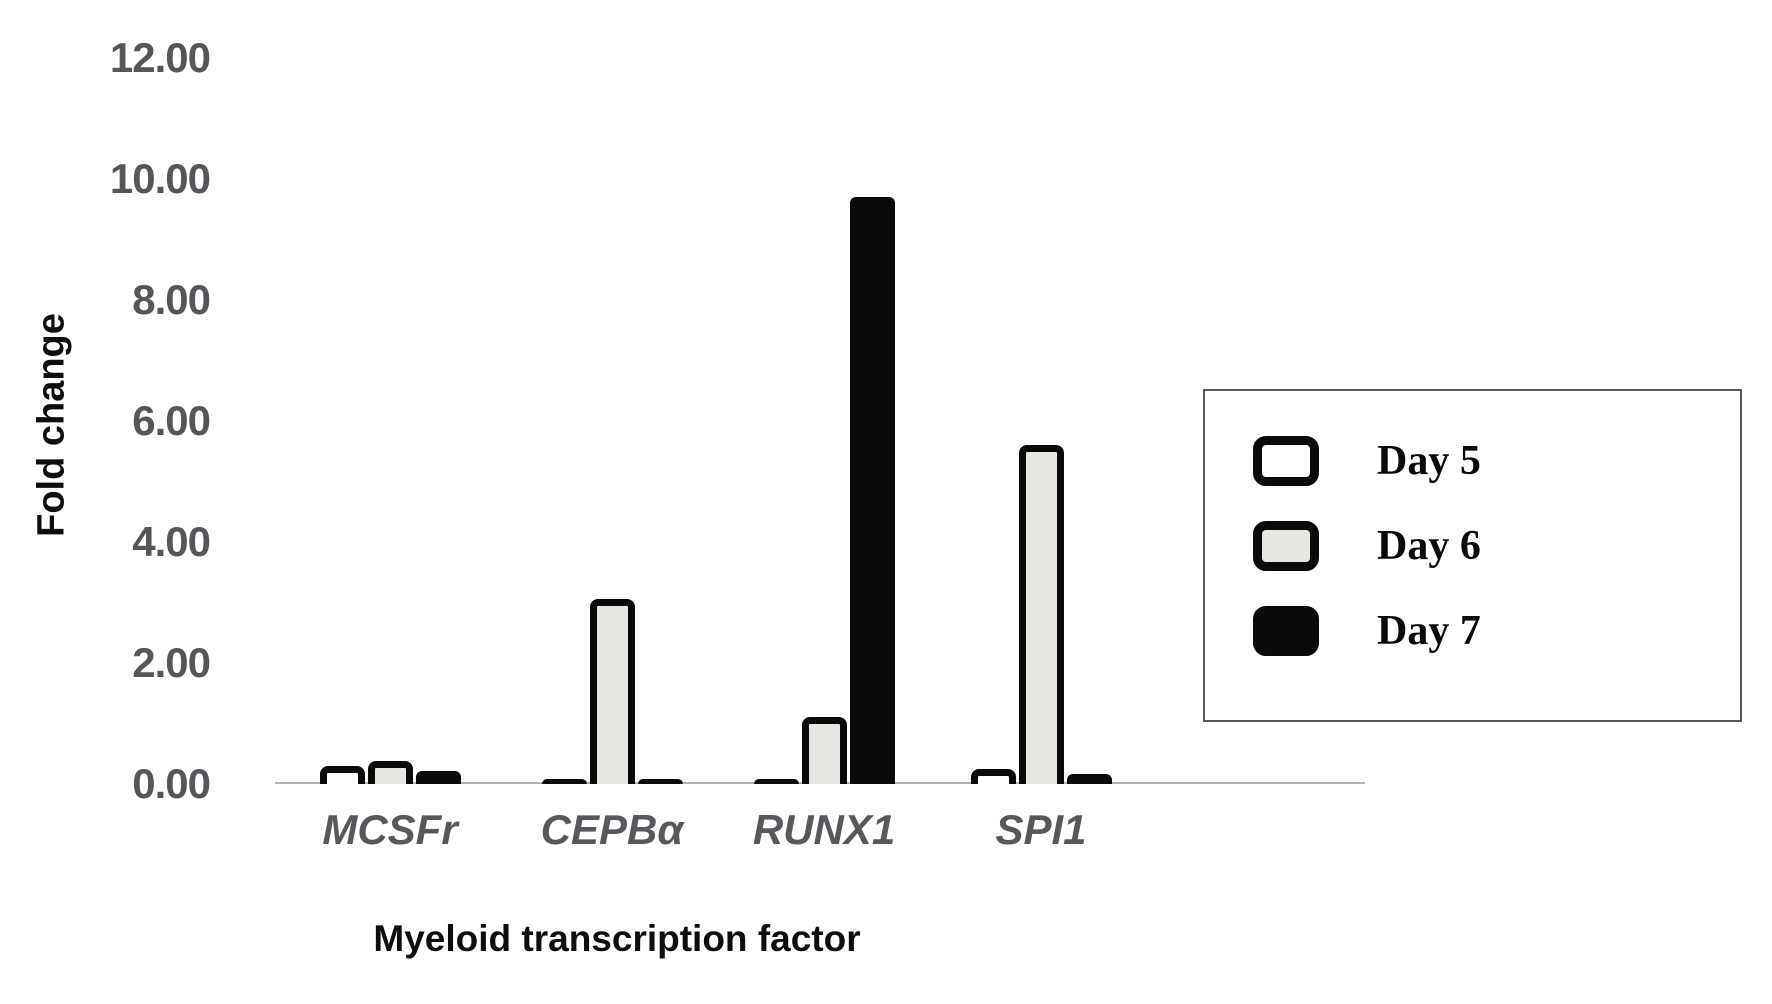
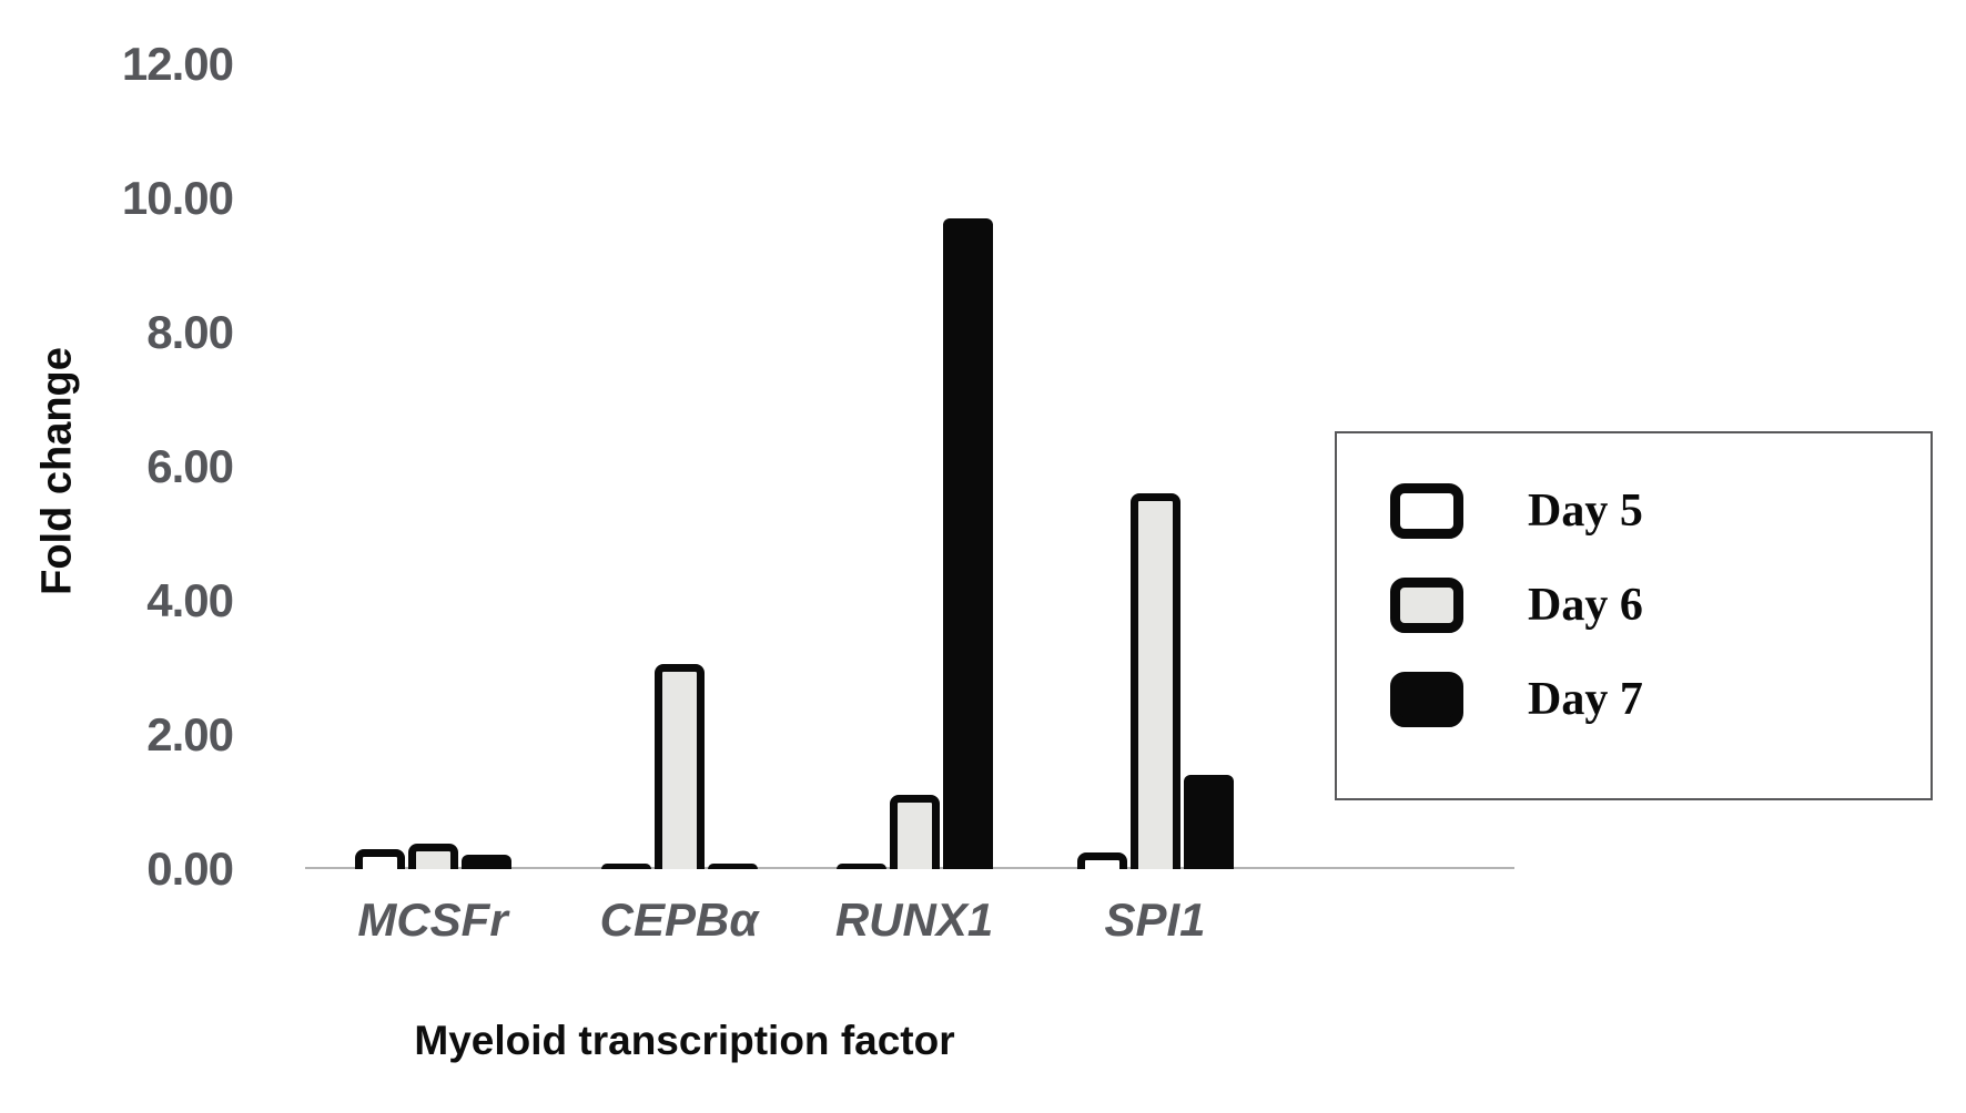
Day 7/SPI1: 0.2 -> 1.4
